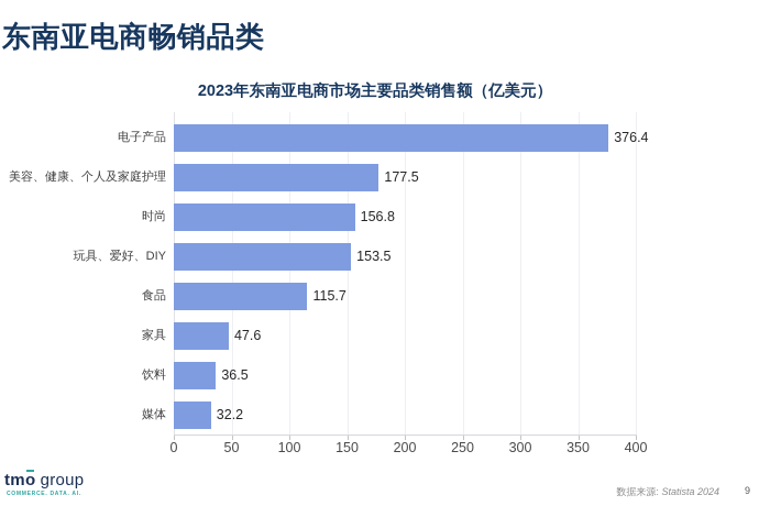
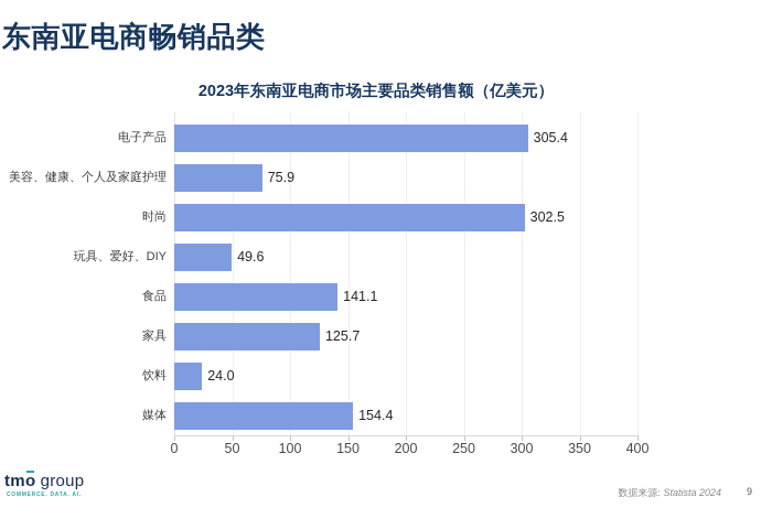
电子产品: 376.4 -> 305.4
美容、健康、个人及家庭护理: 177.5 -> 75.9
时尚: 156.8 -> 302.5
玩具、爱好、DIY: 153.5 -> 49.6
食品: 115.7 -> 141.1
家具: 47.6 -> 125.7
饮料: 36.5 -> 24.0
媒体: 32.2 -> 154.4
